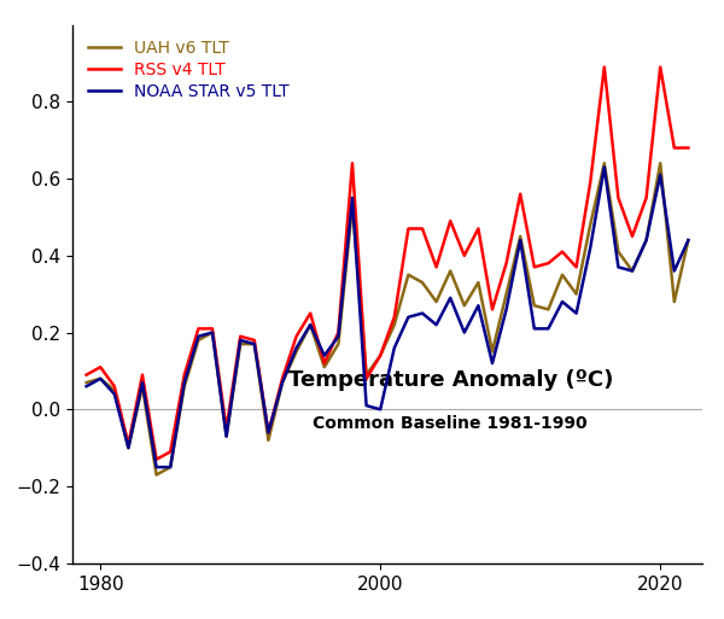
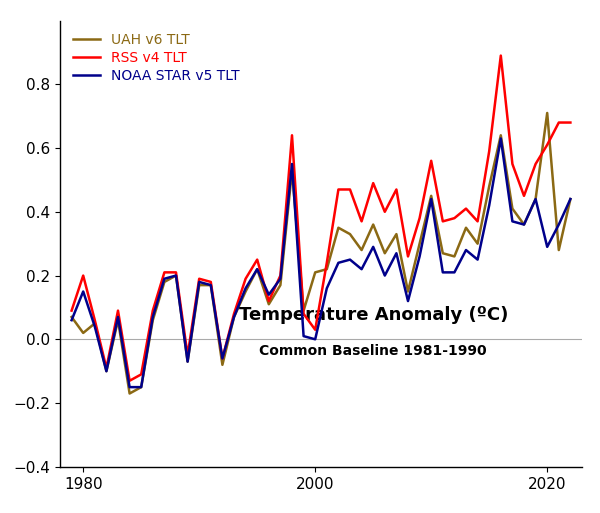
UAH v6 TLT/1980: 0.08 -> 0.02
RSS v4 TLT/1980: 0.11 -> 0.20
NOAA STAR v5 TLT/1980: 0.08 -> 0.15
UAH v6 TLT/2000: 0.14 -> 0.21
RSS v4 TLT/2000: 0.14 -> 0.03
UAH v6 TLT/2020: 0.64 -> 0.71
RSS v4 TLT/2020: 0.89 -> 0.61
NOAA STAR v5 TLT/2020: 0.61 -> 0.29
